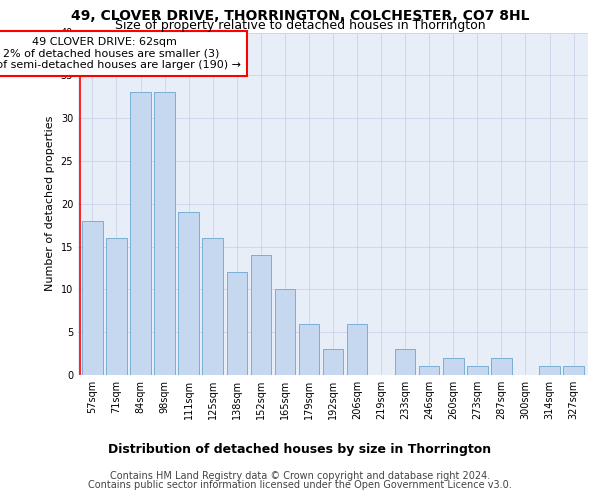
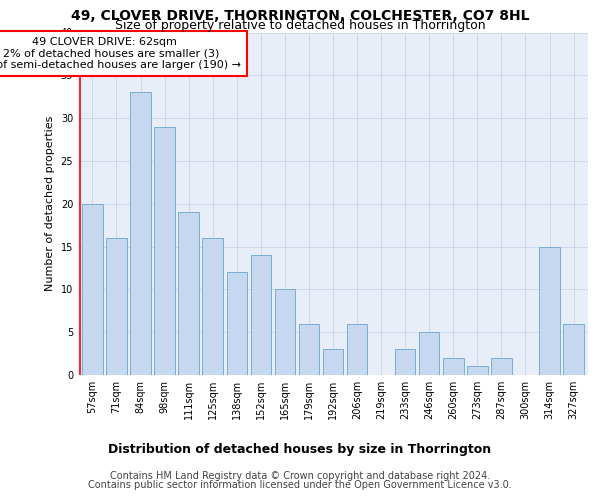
57sqm: 18 -> 20
98sqm: 33 -> 29
246sqm: 1 -> 5
314sqm: 1 -> 15
327sqm: 1 -> 6
